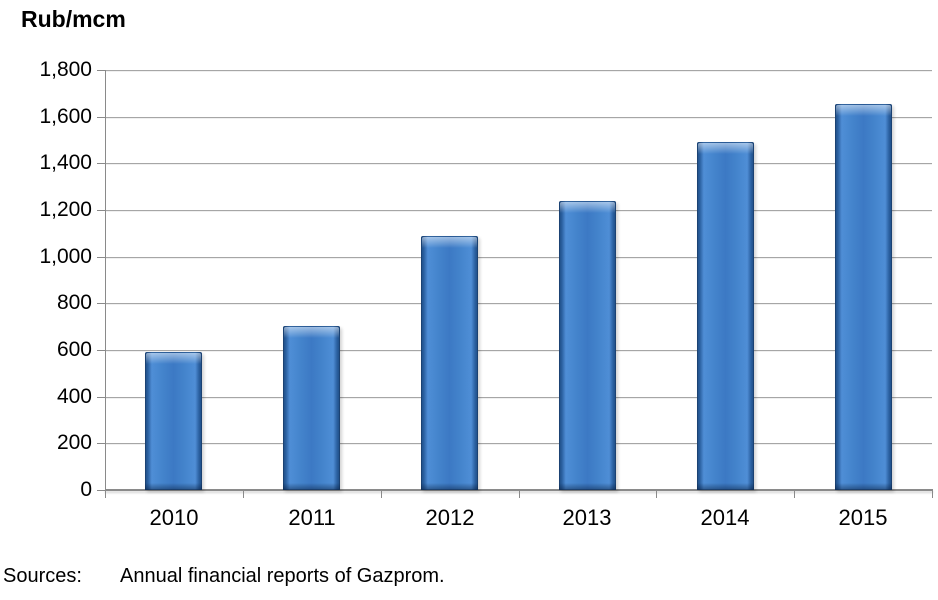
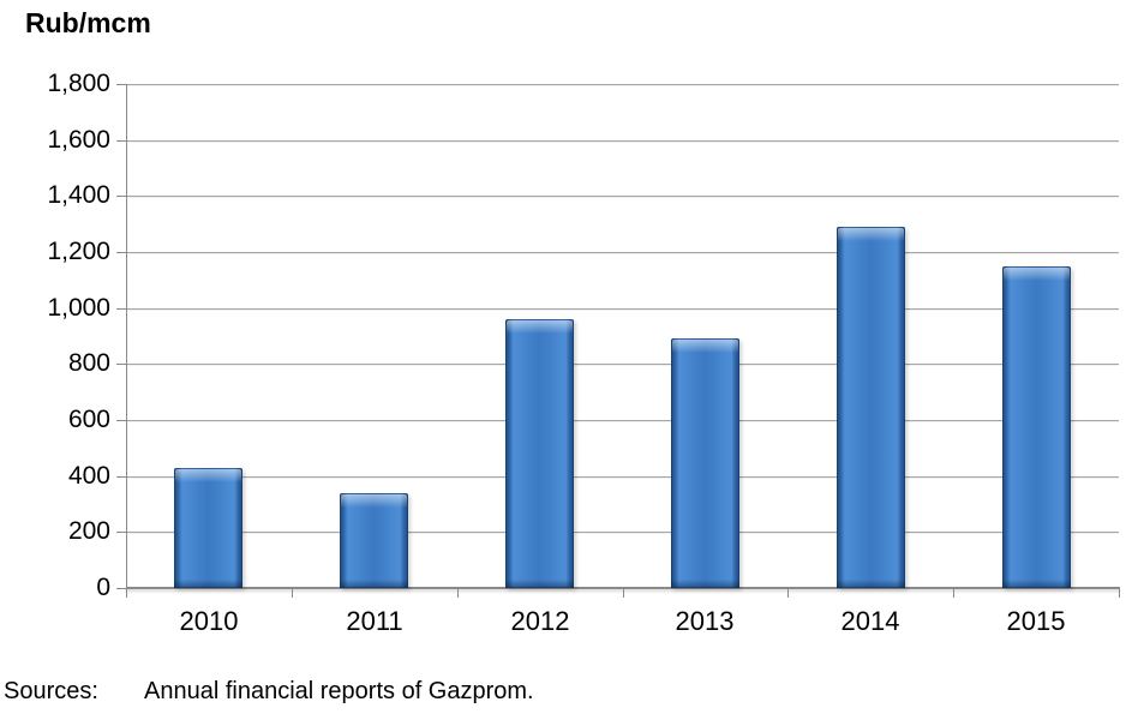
2010: 590 -> 430
2011: 700 -> 340
2012: 1090 -> 960
2013: 1240 -> 890
2014: 1490 -> 1290
2015: 1660 -> 1150
